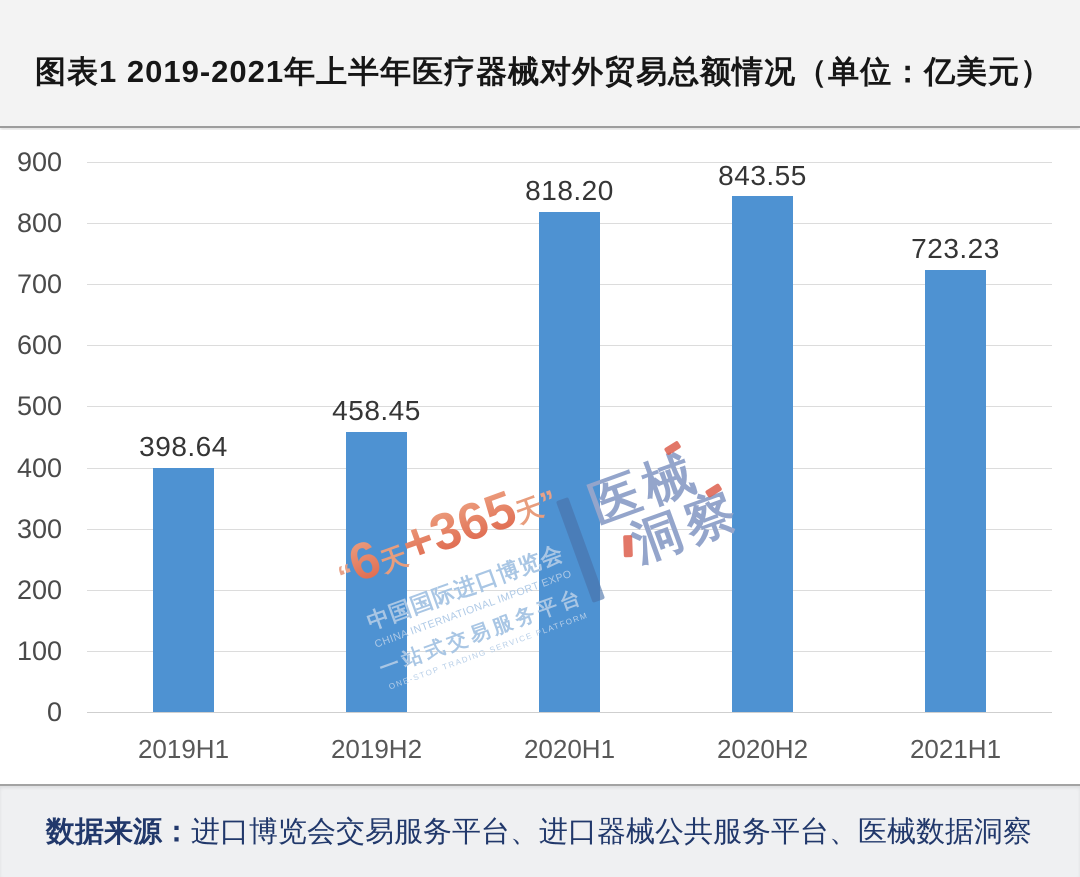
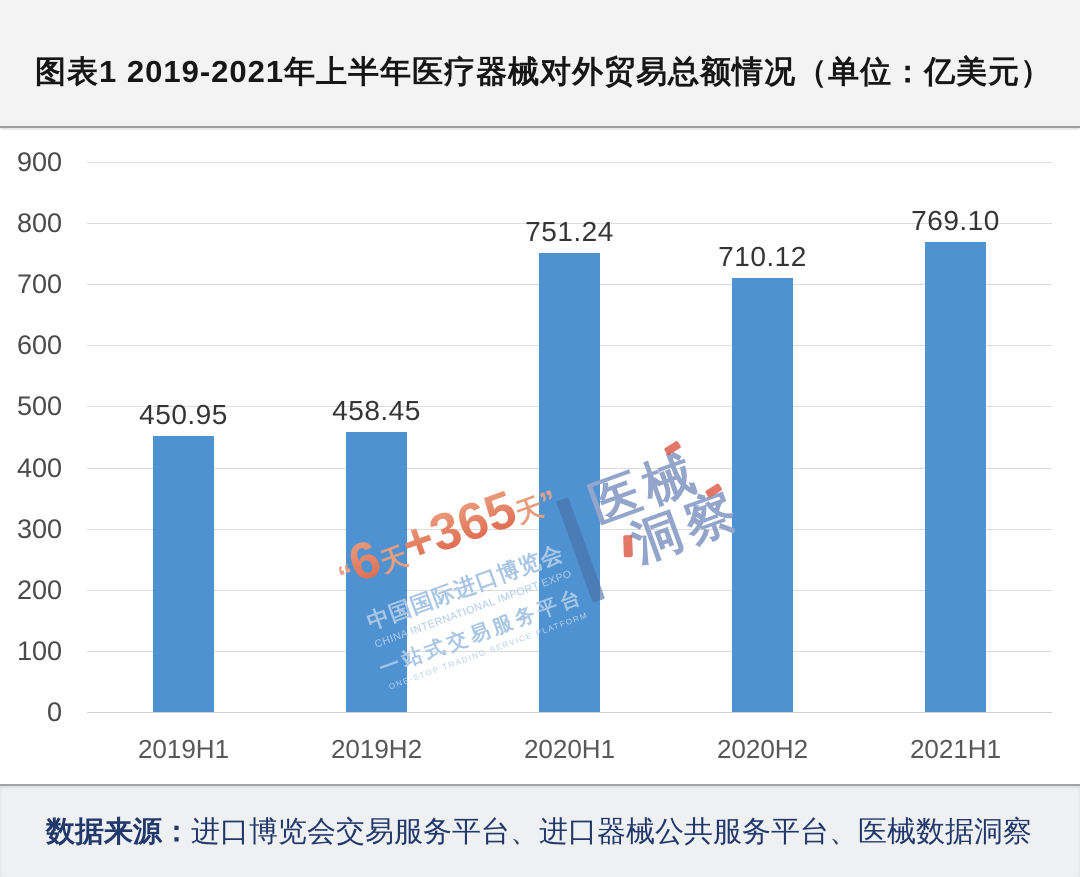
2019H1: 398.64 -> 450.95
2020H1: 818.20 -> 751.24
2020H2: 843.55 -> 710.12
2021H1: 723.23 -> 769.10
